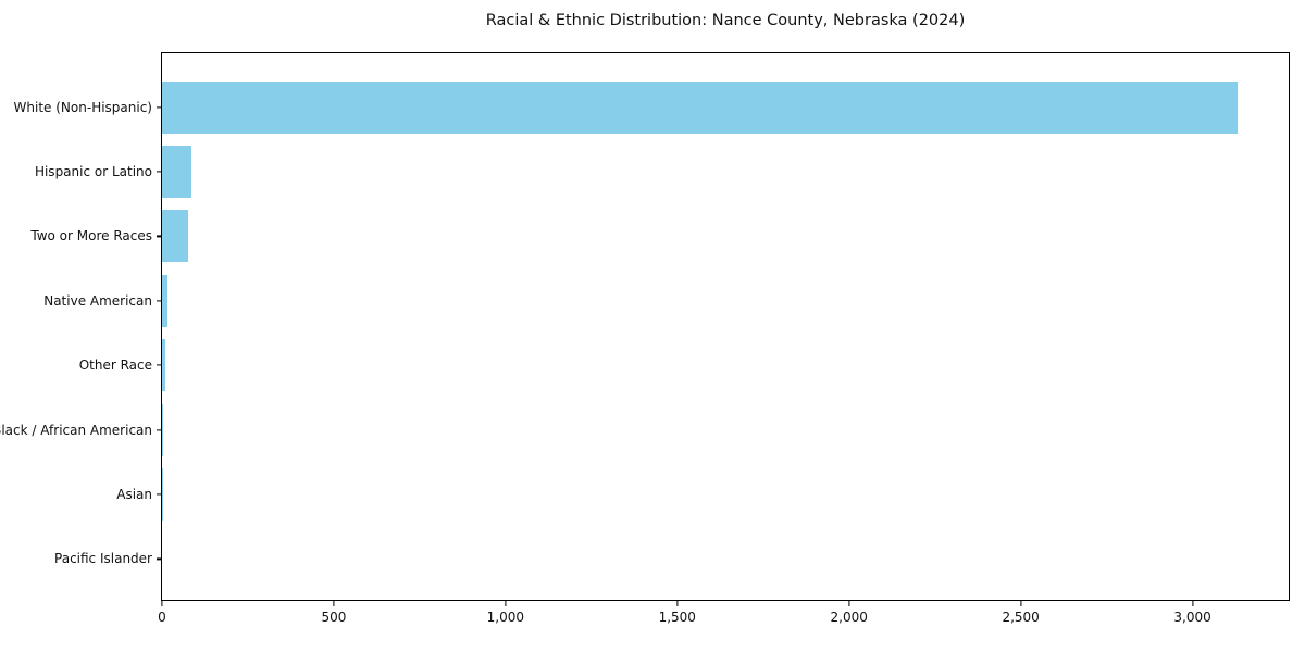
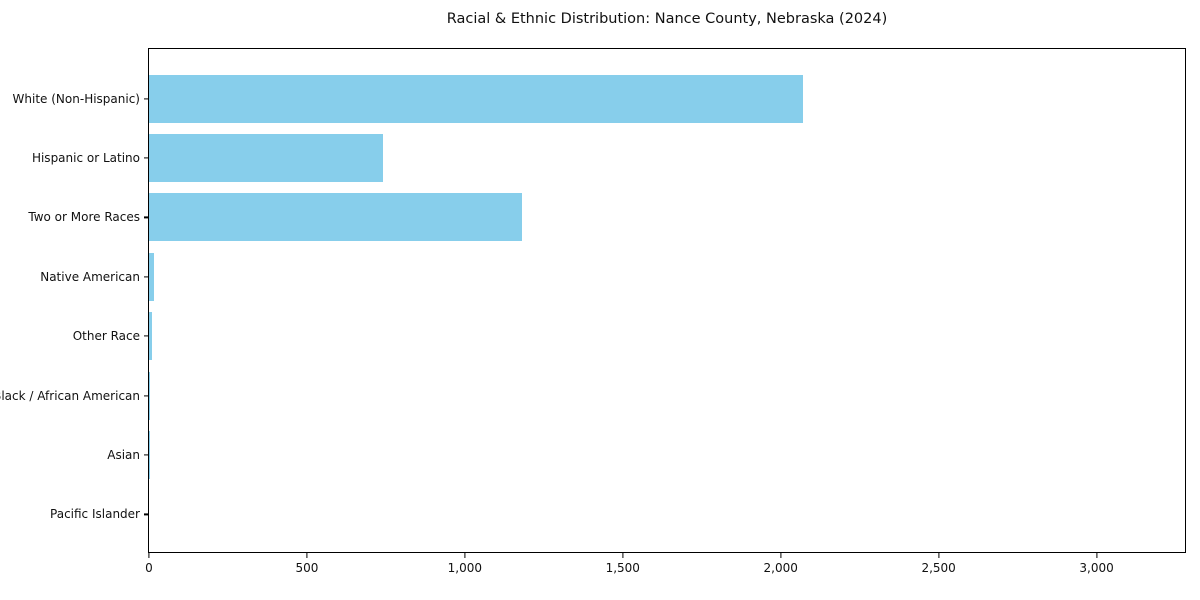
White (Non-Hispanic): 3130 -> 2070
Hispanic or Latino: 80 -> 740
Two or More Races: 80 -> 1180
